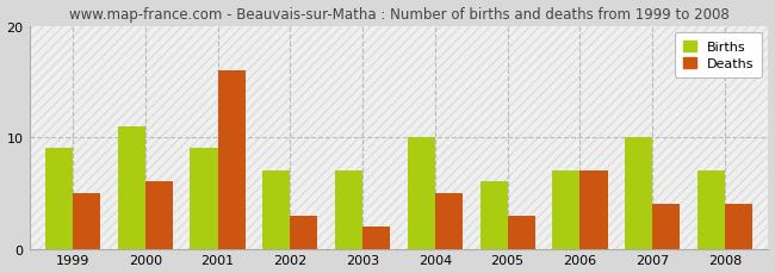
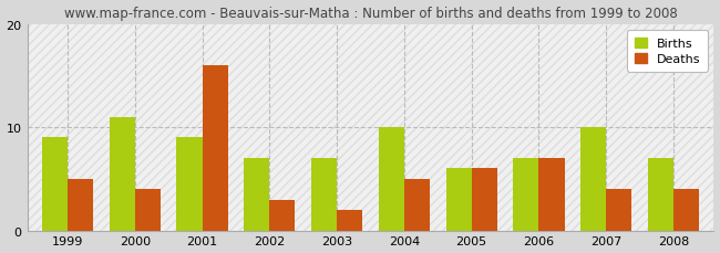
Deaths/2000: 6 -> 4
Deaths/2005: 3 -> 6
